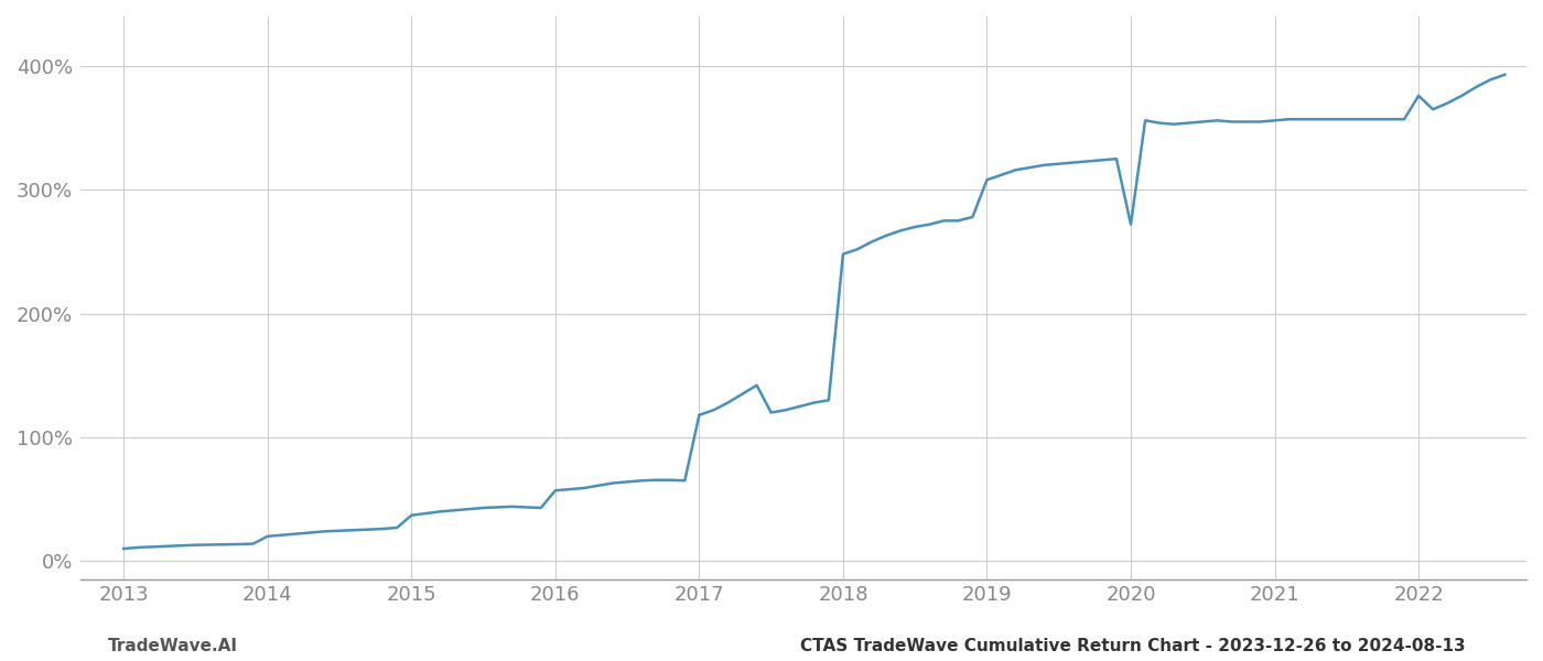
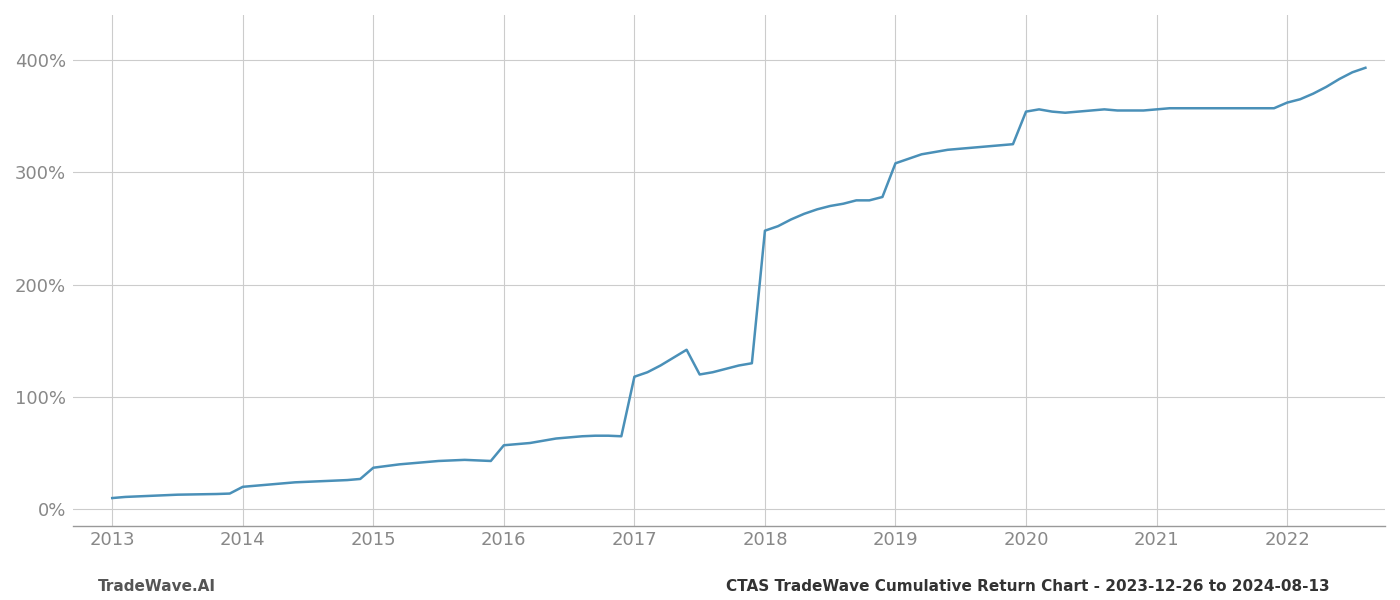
2020: 272% -> 354%
2022: 376% -> 362%
